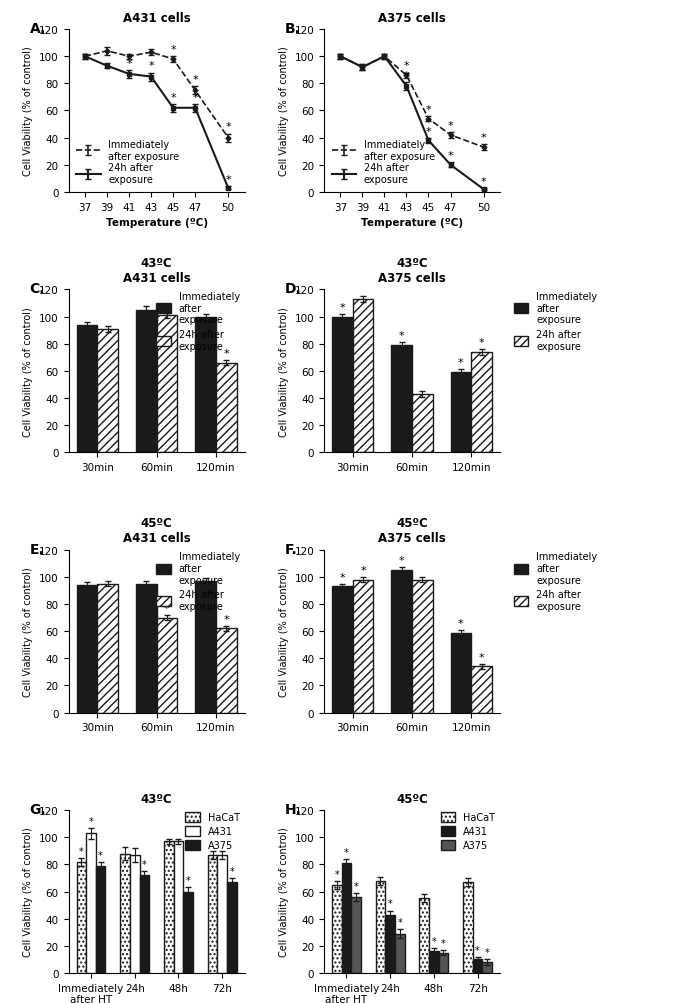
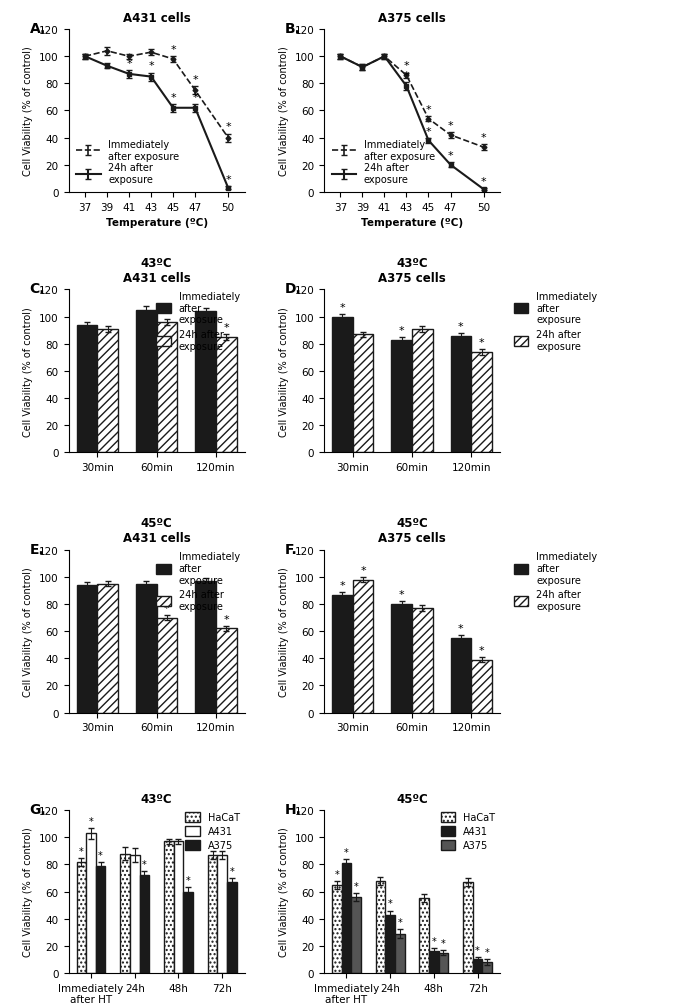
43ºC A431 cells/24h after exposure/60min: 101 -> 96
43ºC A431 cells/Immediately after exposure/120min: 100 -> 104
43ºC A431 cells/24h after exposure/120min: 66 -> 85
43ºC A375 cells/24h after exposure/30min: 113 -> 87
43ºC A375 cells/Immediately after exposure/60min: 79 -> 83
43ºC A375 cells/24h after exposure/60min: 43 -> 91
43ºC A375 cells/Immediately after exposure/120min: 59 -> 86
45ºC A375 cells/Immediately after exposure/30min: 93 -> 87
45ºC A375 cells/Immediately after exposure/60min: 105 -> 80
45ºC A375 cells/24h after exposure/60min: 98 -> 77
45ºC A375 cells/Immediately after exposure/120min: 59 -> 55
45ºC A375 cells/24h after exposure/120min: 34 -> 39
